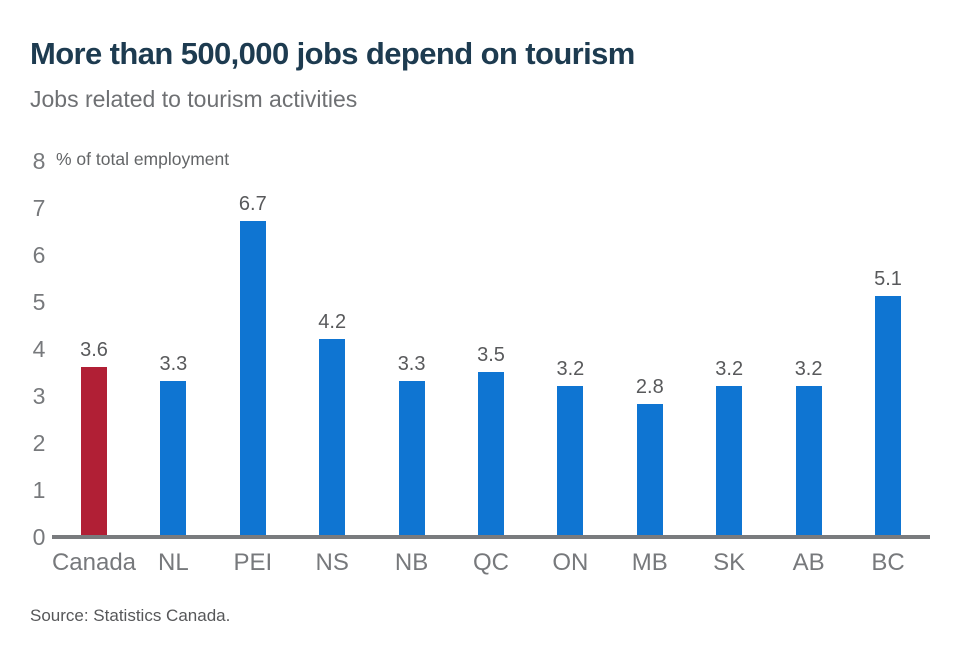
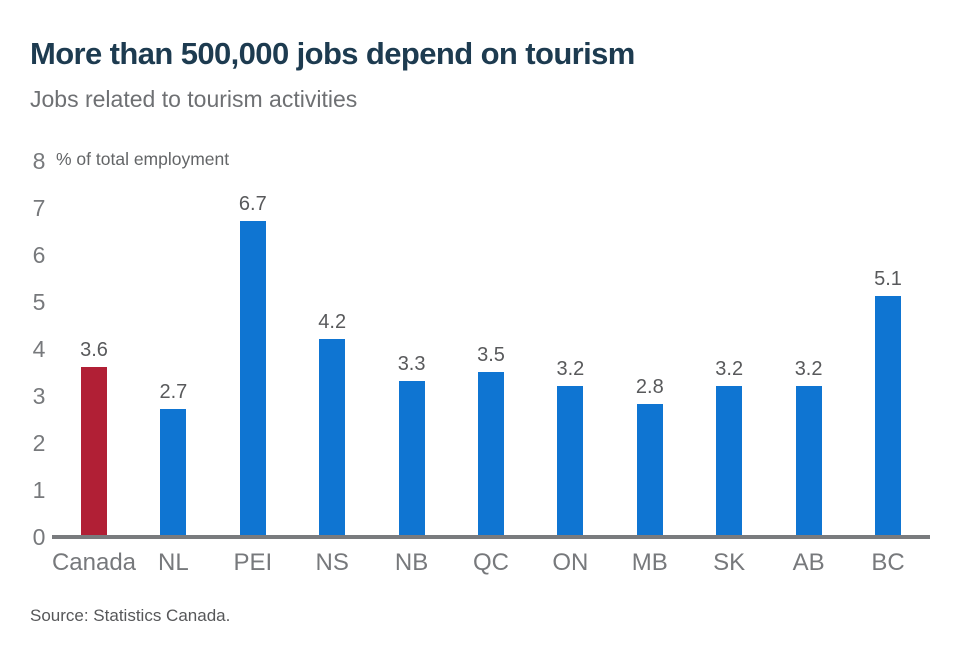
NL: 3.3 -> 2.7
